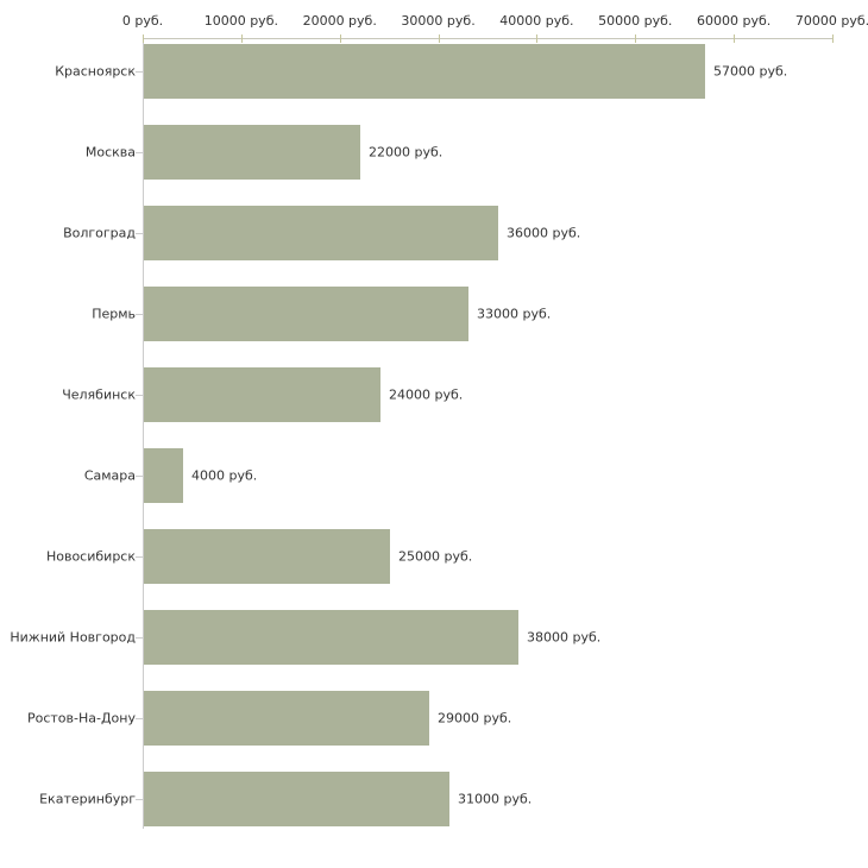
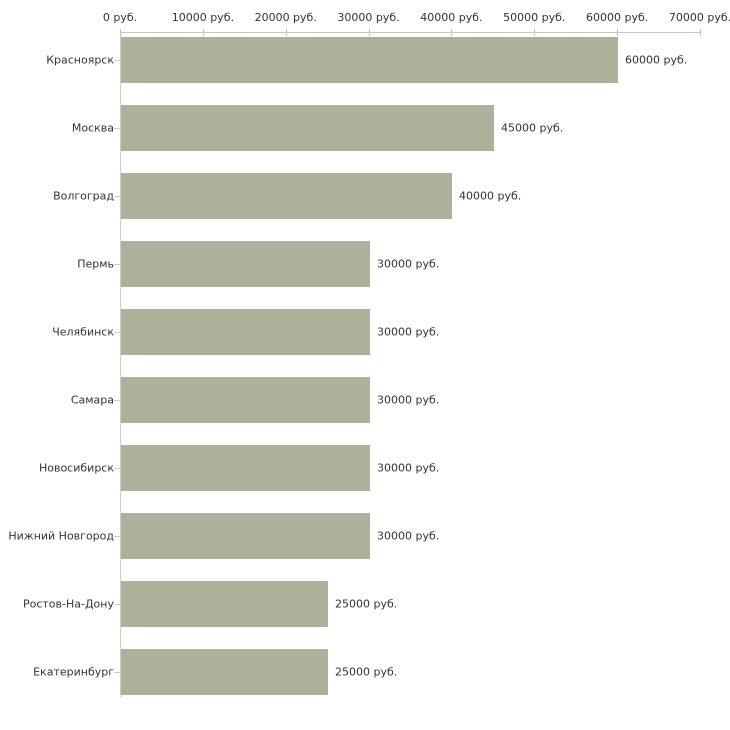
Красноярск: 57000 -> 60000
Москва: 22000 -> 45000
Волгоград: 36000 -> 40000
Пермь: 33000 -> 30000
Челябинск: 24000 -> 30000
Самара: 4000 -> 30000
Новосибирск: 25000 -> 30000
Нижний Новгород: 38000 -> 30000
Ростов-На-Дону: 29000 -> 25000
Екатеринбург: 31000 -> 25000
